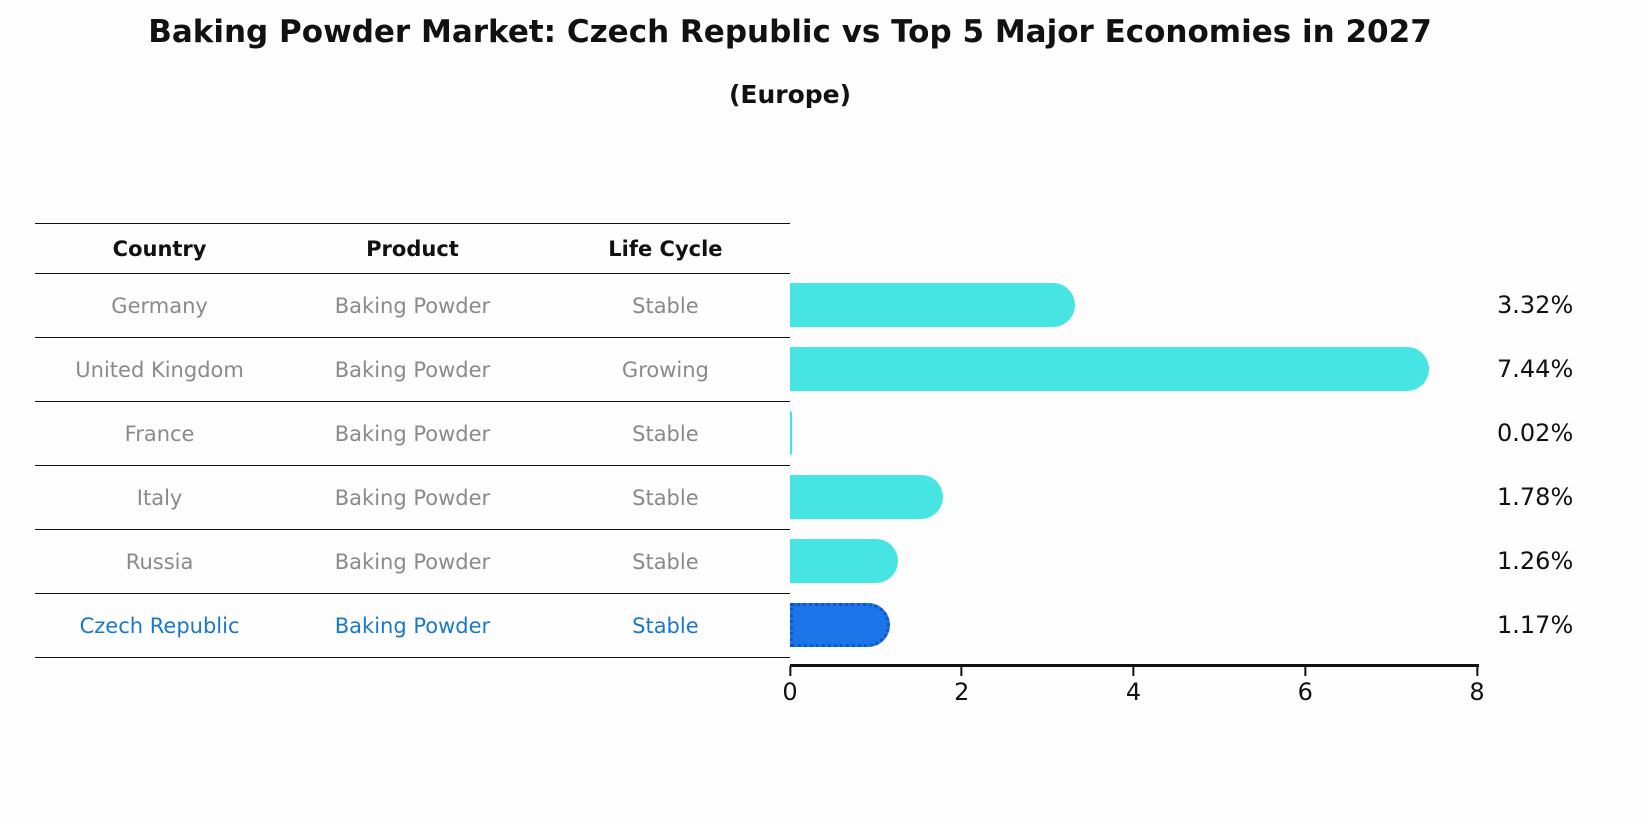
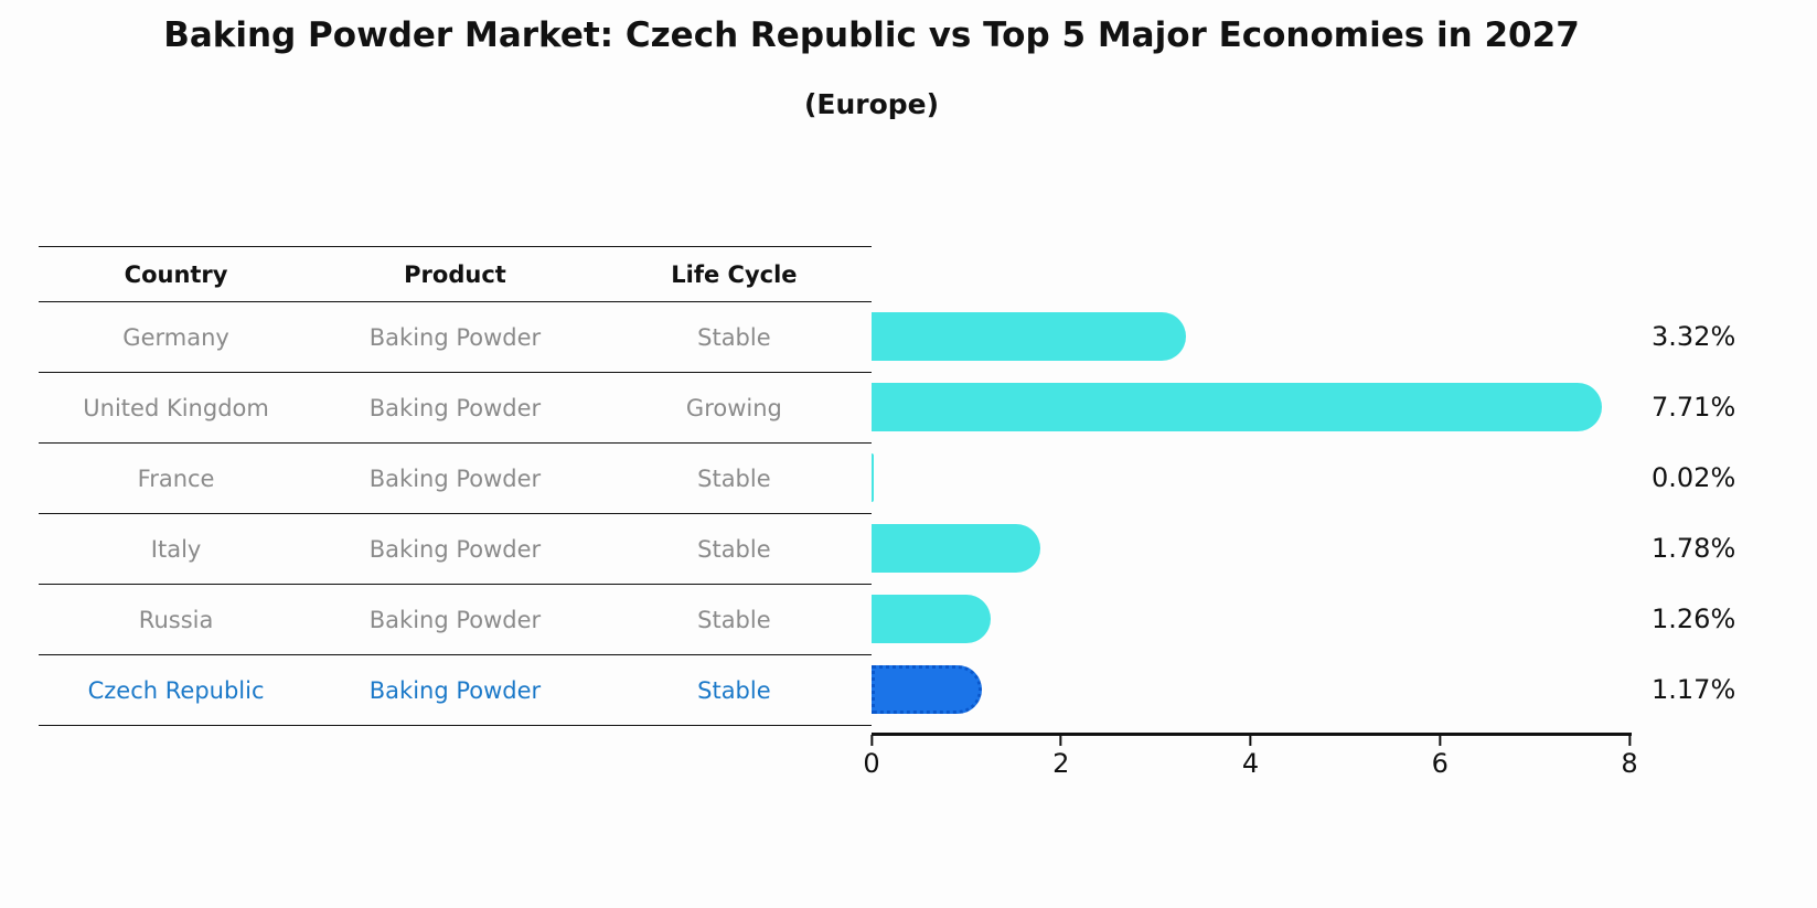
United Kingdom: 7.44% -> 7.71%
